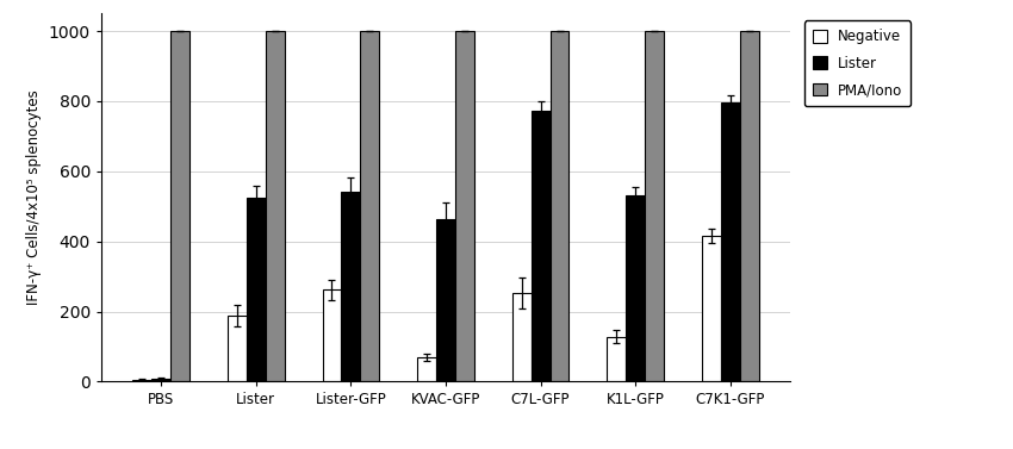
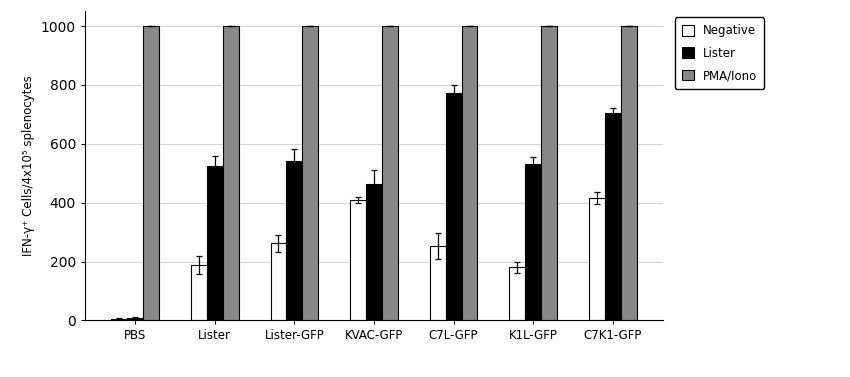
Negative/KVAC-GFP: 68 -> 410
Negative/K1L-GFP: 128 -> 180
Lister/C7K1-GFP: 797 -> 705
